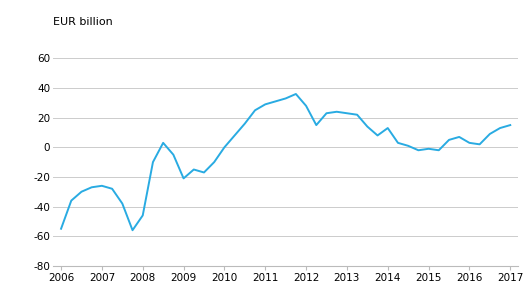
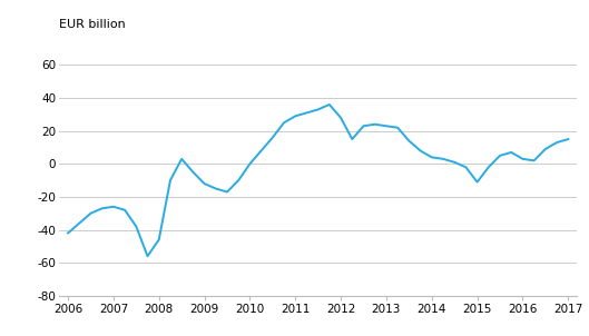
2006: -55 -> -42
2009: -21 -> -12
2014: 13 -> 4
2015: -1 -> -11
